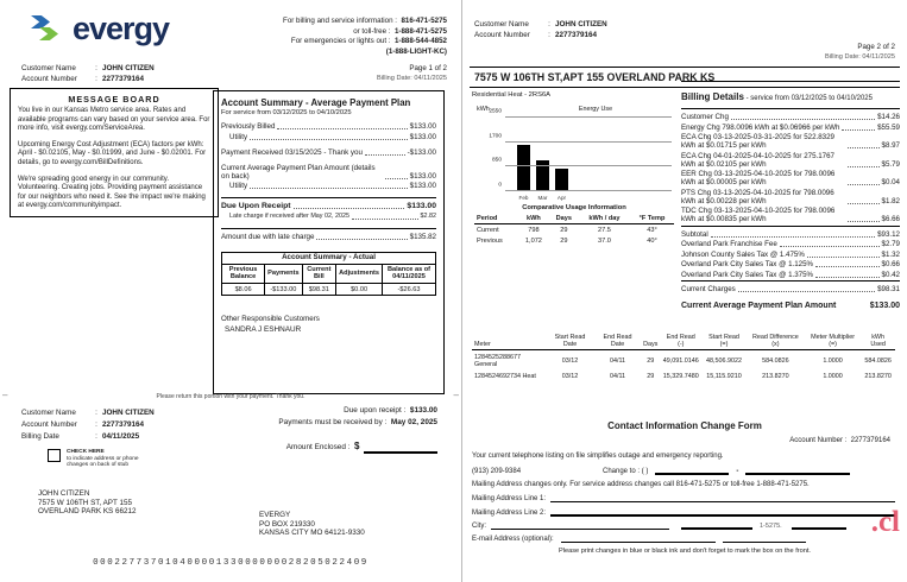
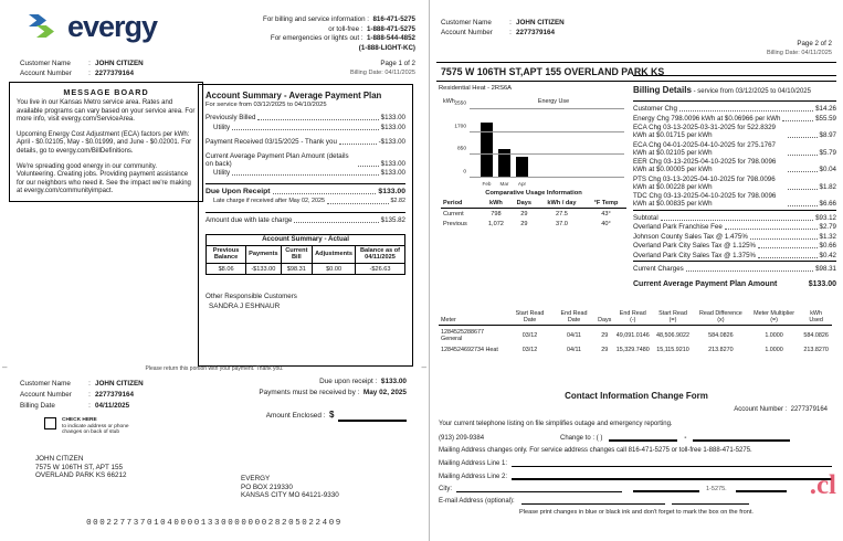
Feb: 1600 -> 2000
